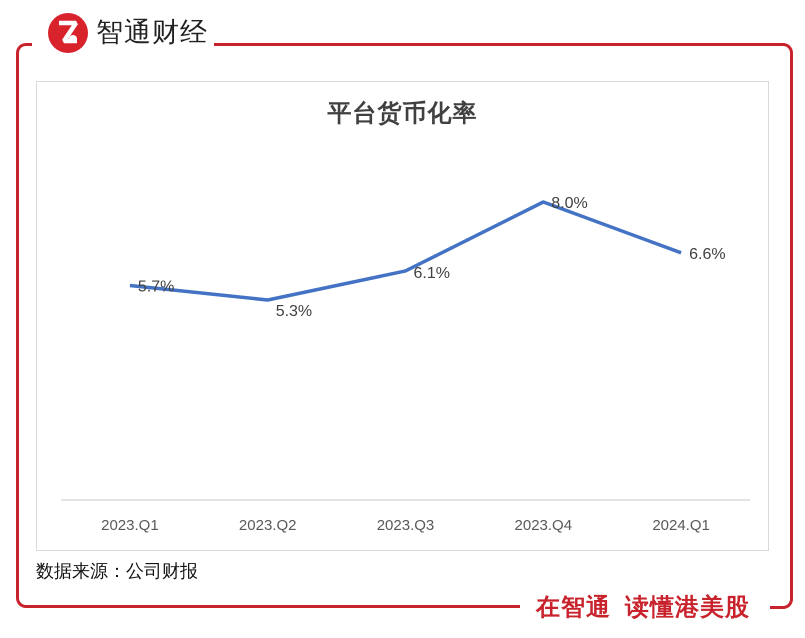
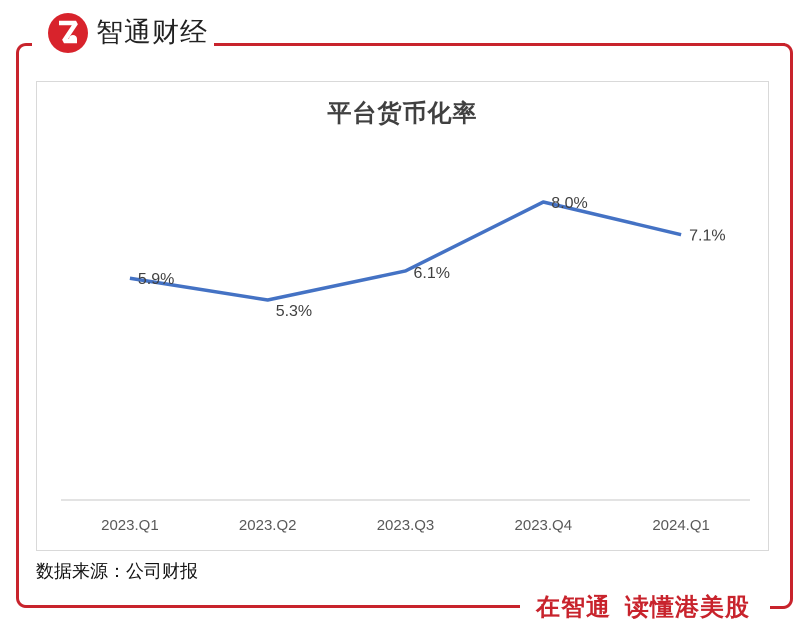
2023.Q1: 5.7% -> 5.9%
2024.Q1: 6.6% -> 7.1%
